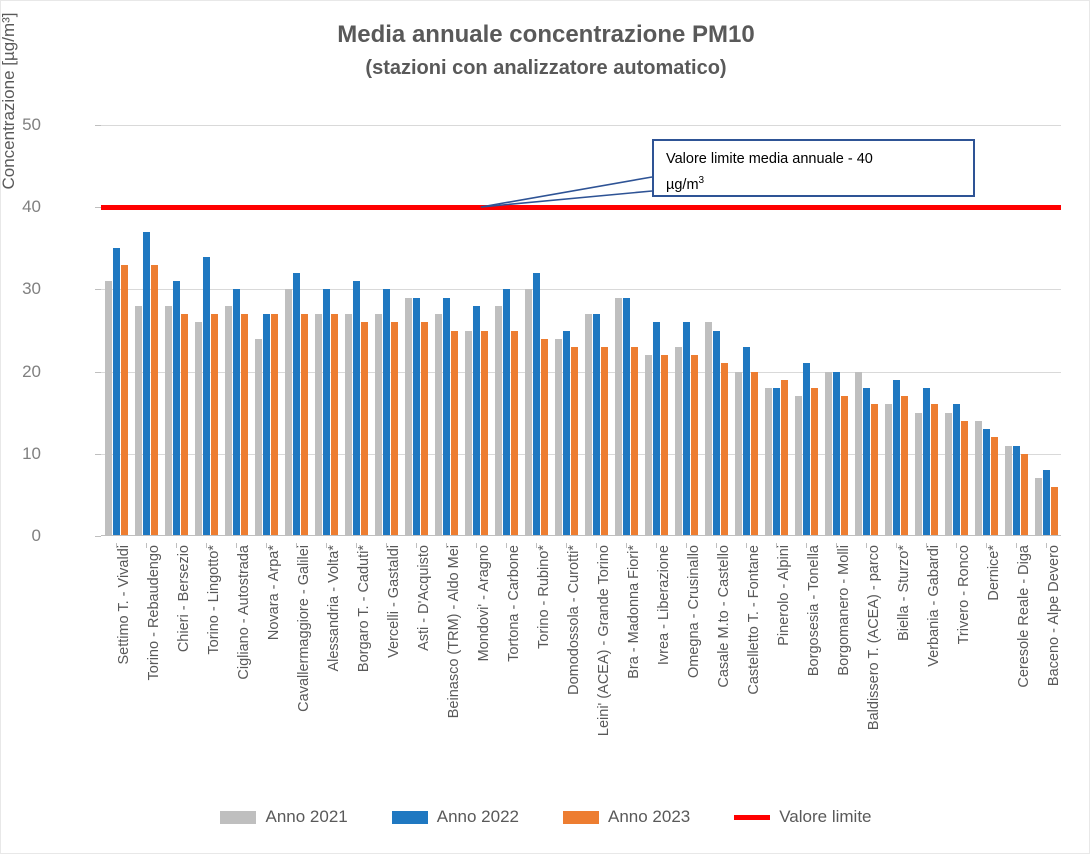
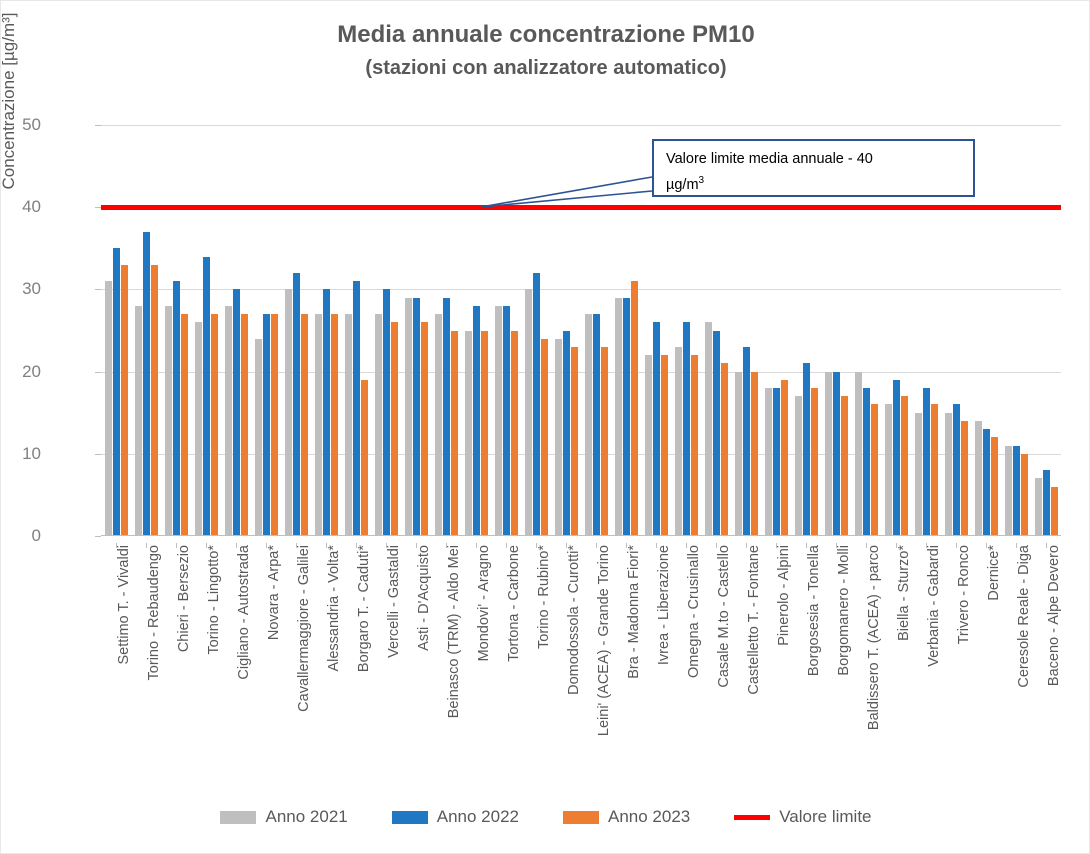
Anno 2023/Borgaro T. - Caduti*: 26 -> 19
Anno 2022/Tortona - Carbone: 30 -> 28
Anno 2023/Bra - Madonna Fiori*: 23 -> 31
